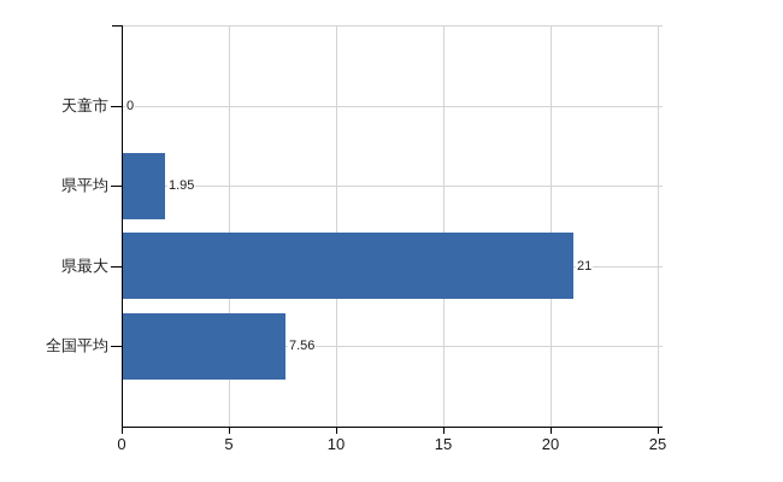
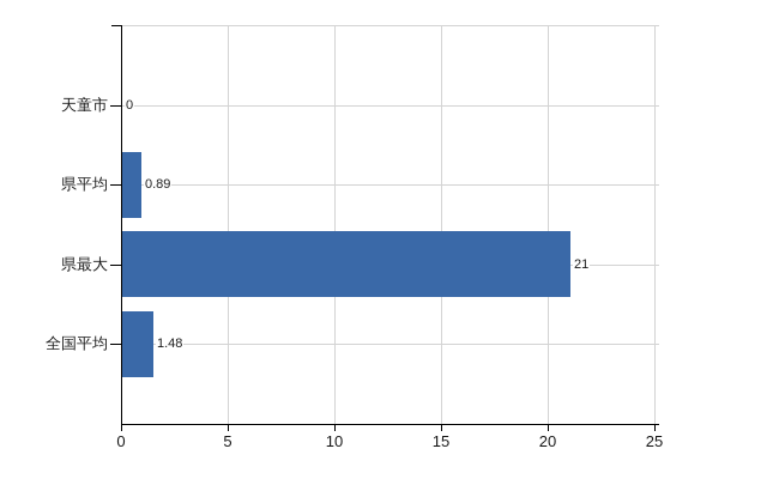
県平均: 1.95 -> 0.89
全国平均: 7.56 -> 1.48
